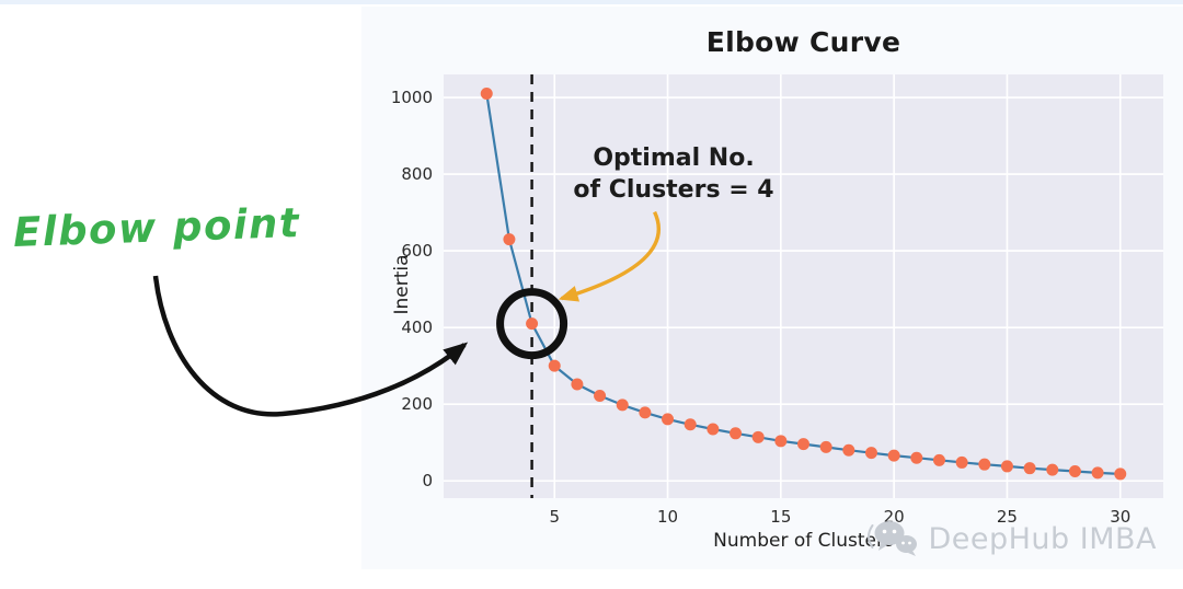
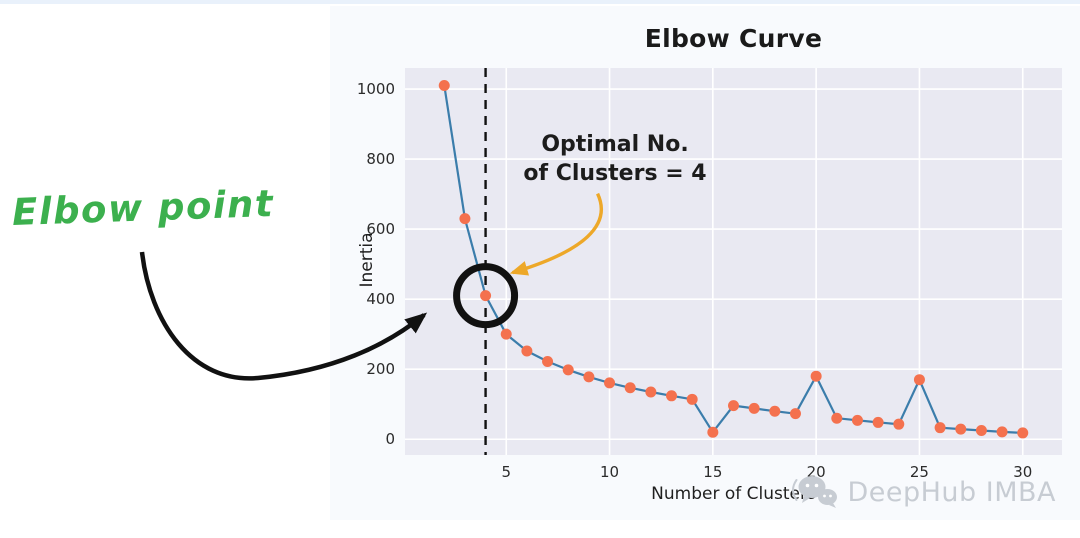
15: 100 -> 20
20: 70 -> 180
25: 40 -> 170
